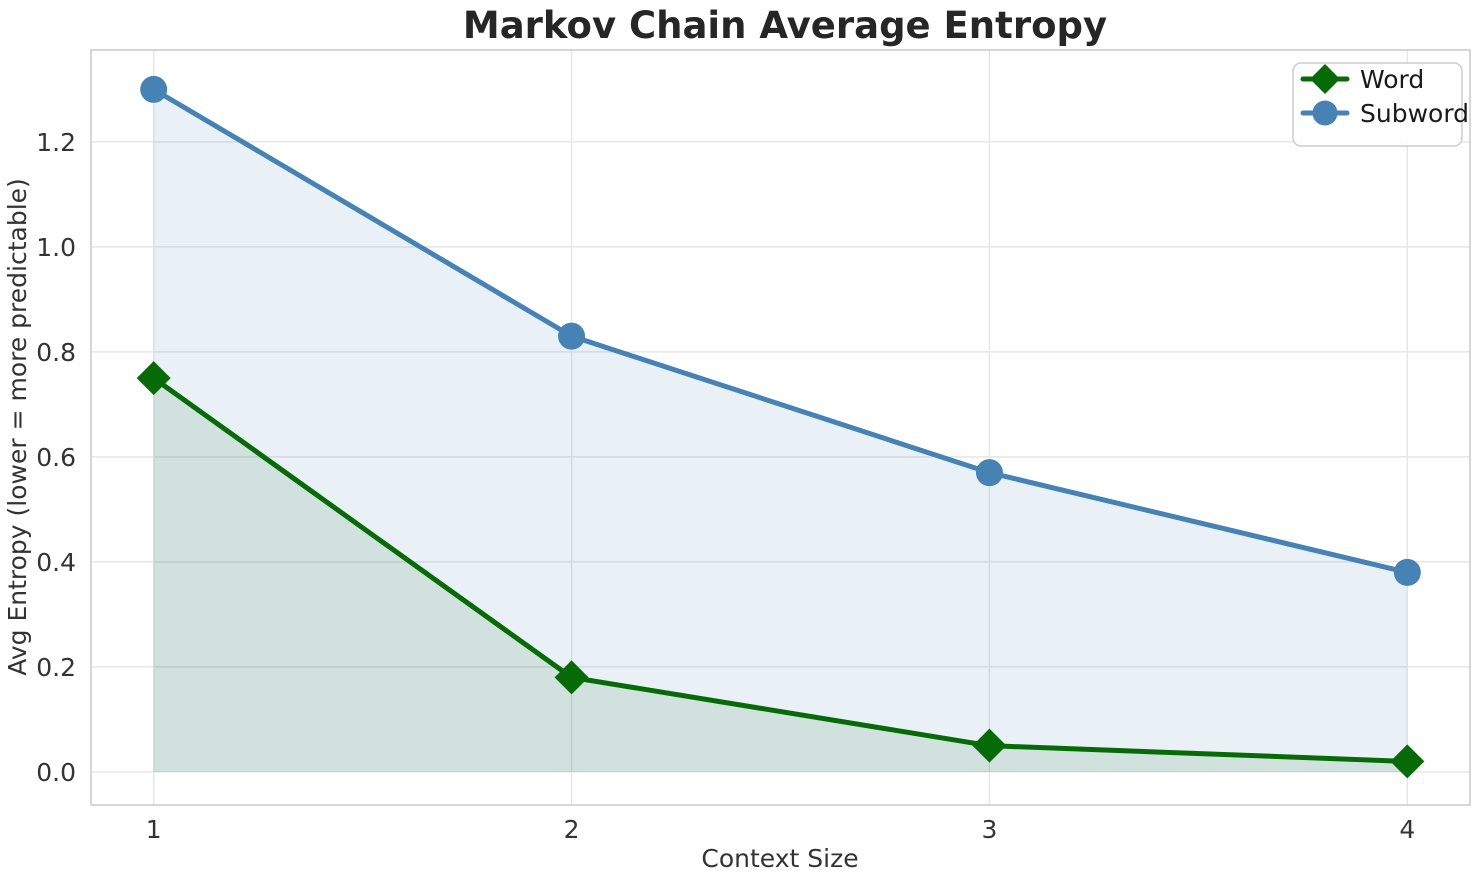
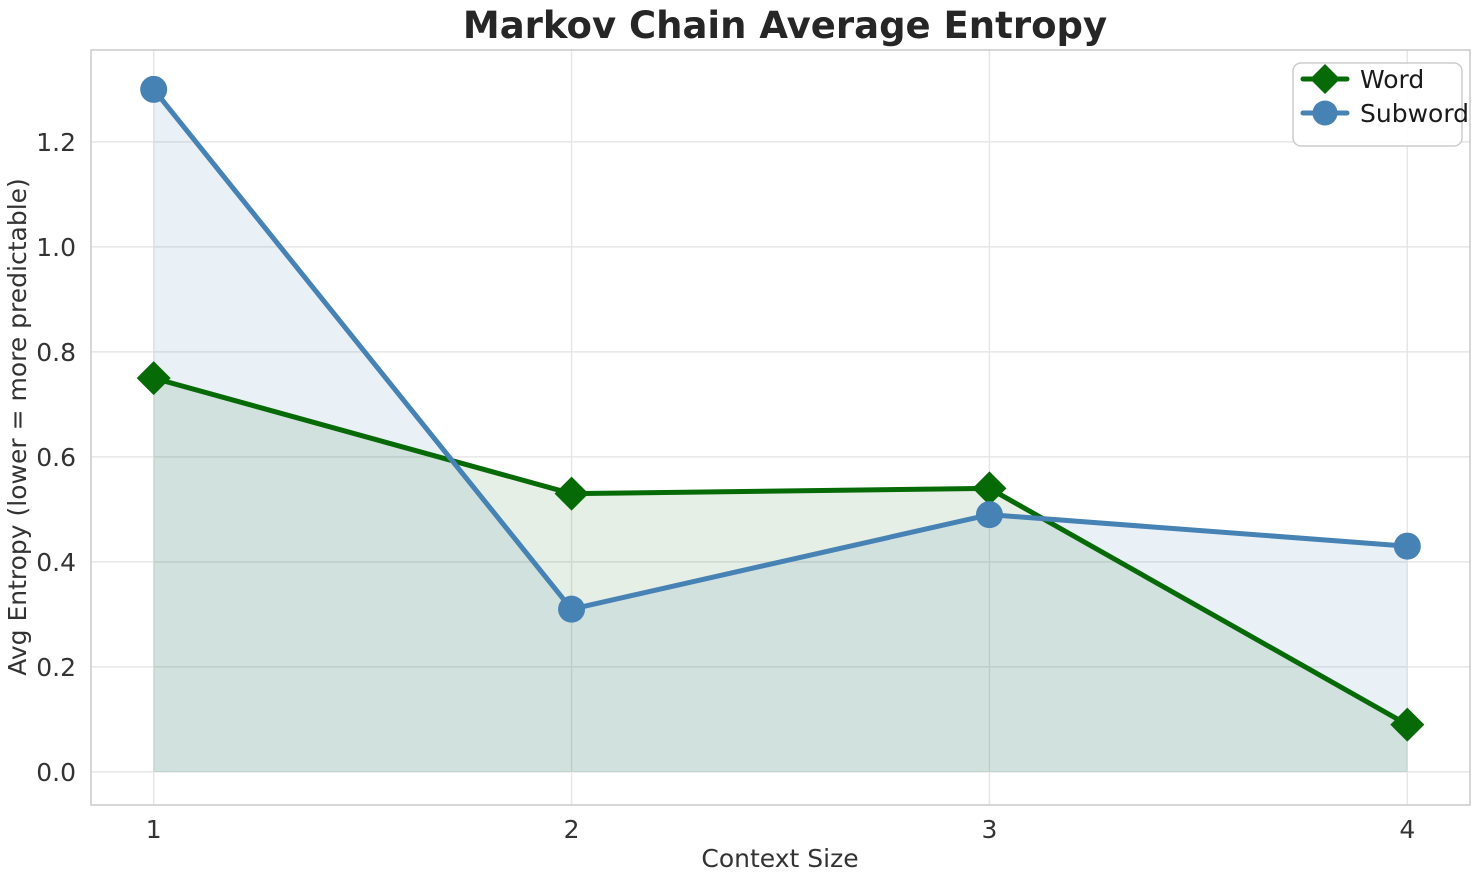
Word/2: 0.18 -> 0.53
Subword/2: 0.83 -> 0.31
Word/3: 0.05 -> 0.54
Subword/3: 0.57 -> 0.49
Word/4: 0.02 -> 0.09
Subword/4: 0.38 -> 0.43
